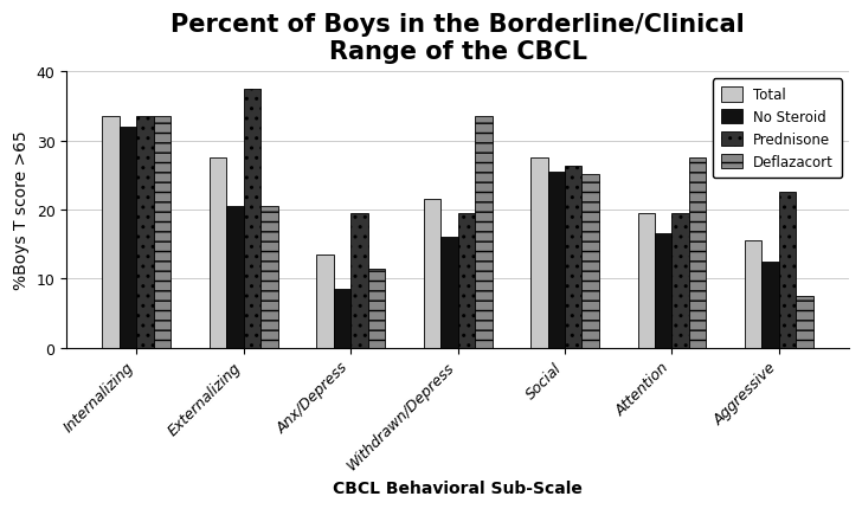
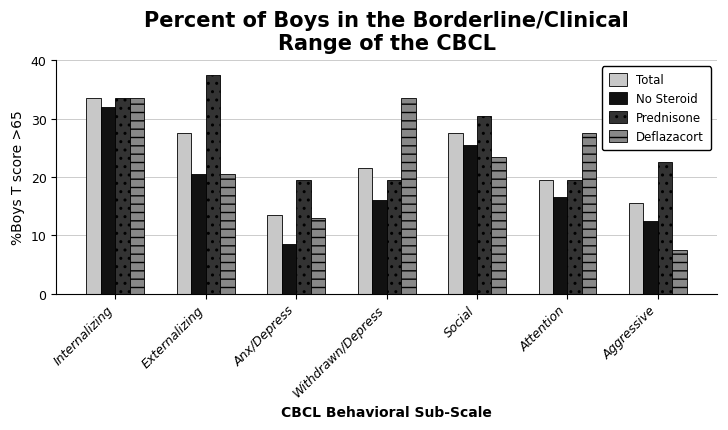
Deflazacort/Anx/Depress: 11.4 -> 13.0
Prednisone/Social: 26.4 -> 30.5
Deflazacort/Social: 25.2 -> 23.5
